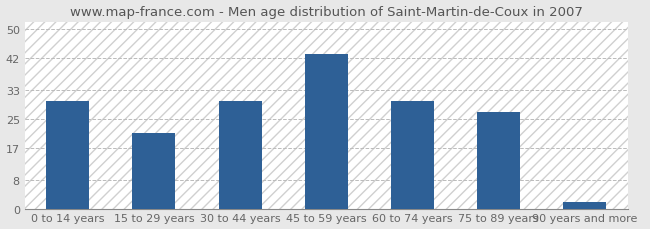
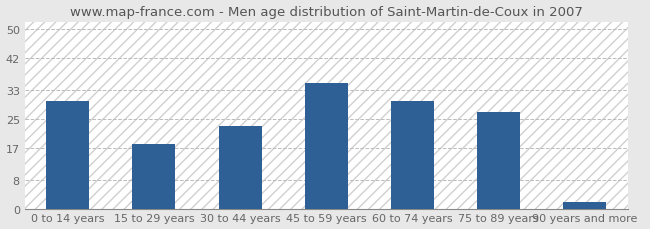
15 to 29 years: 21 -> 18
30 to 44 years: 30 -> 23
45 to 59 years: 43 -> 35
